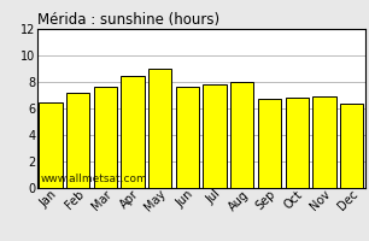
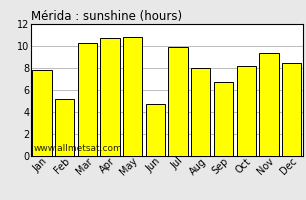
Jan: 6.5 -> 7.8
Feb: 7.2 -> 5.2
Mar: 7.6 -> 10.3
Apr: 8.5 -> 10.7
May: 9.0 -> 10.8
Jun: 7.6 -> 4.7
Jul: 7.8 -> 9.9
Oct: 6.8 -> 8.2
Nov: 6.9 -> 9.4
Dec: 6.4 -> 8.5
